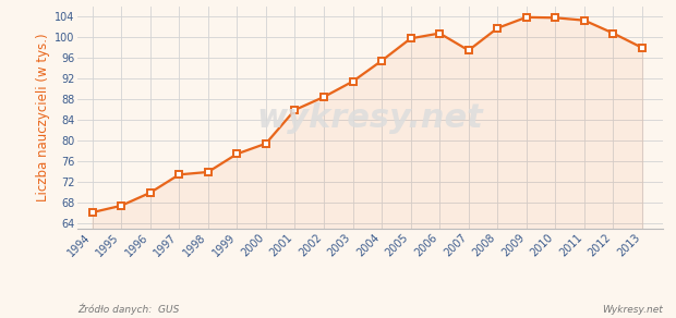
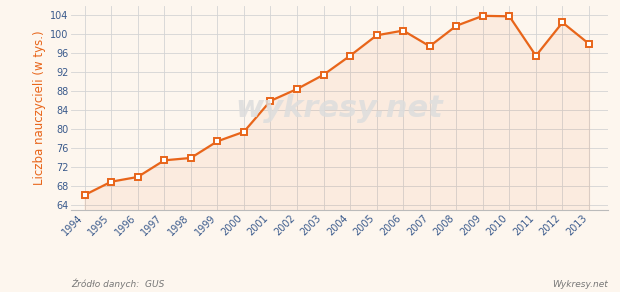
1995: 67.5 -> 69.0
2011: 103.3 -> 95.5
2012: 100.8 -> 102.5
